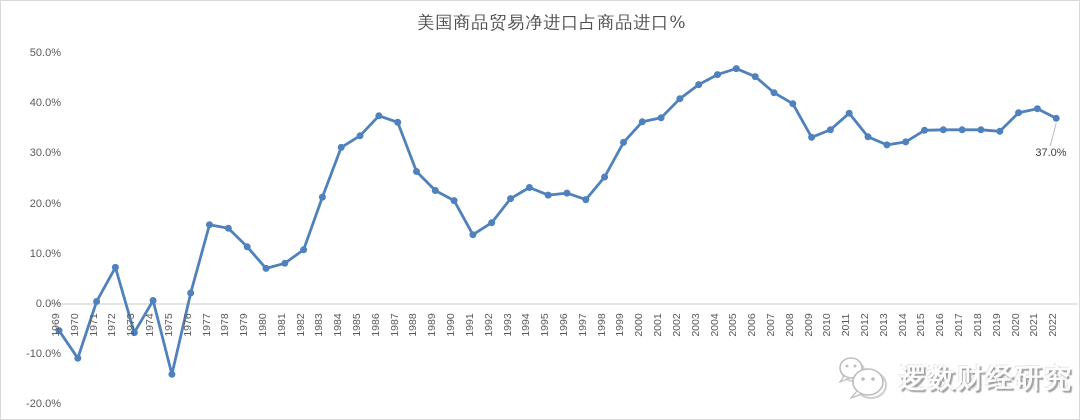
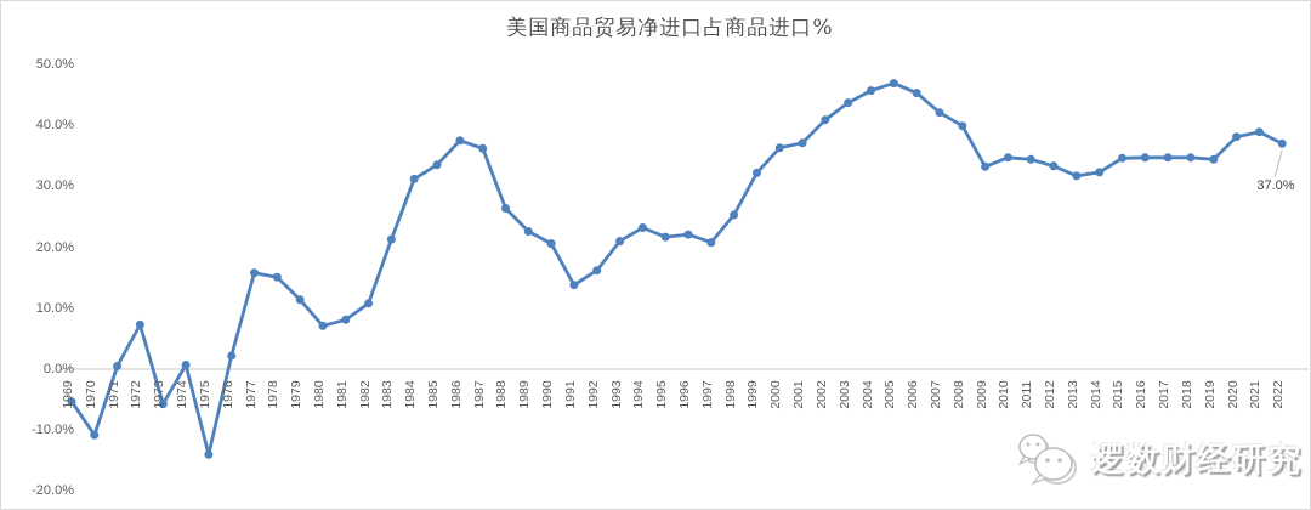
2011: 38% -> 34%
